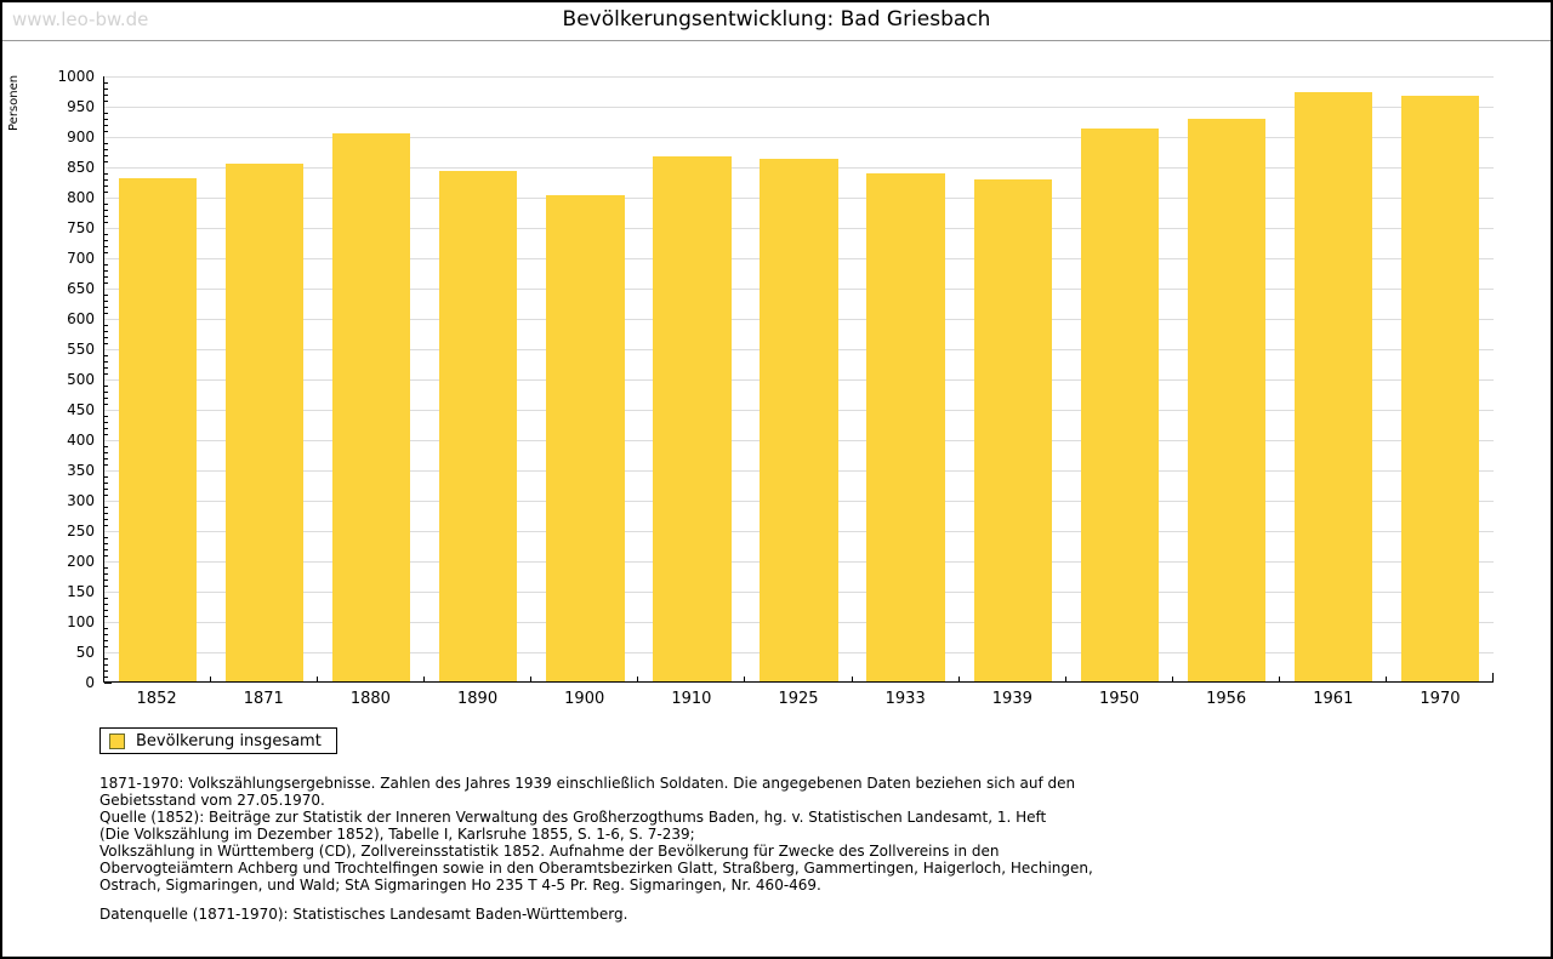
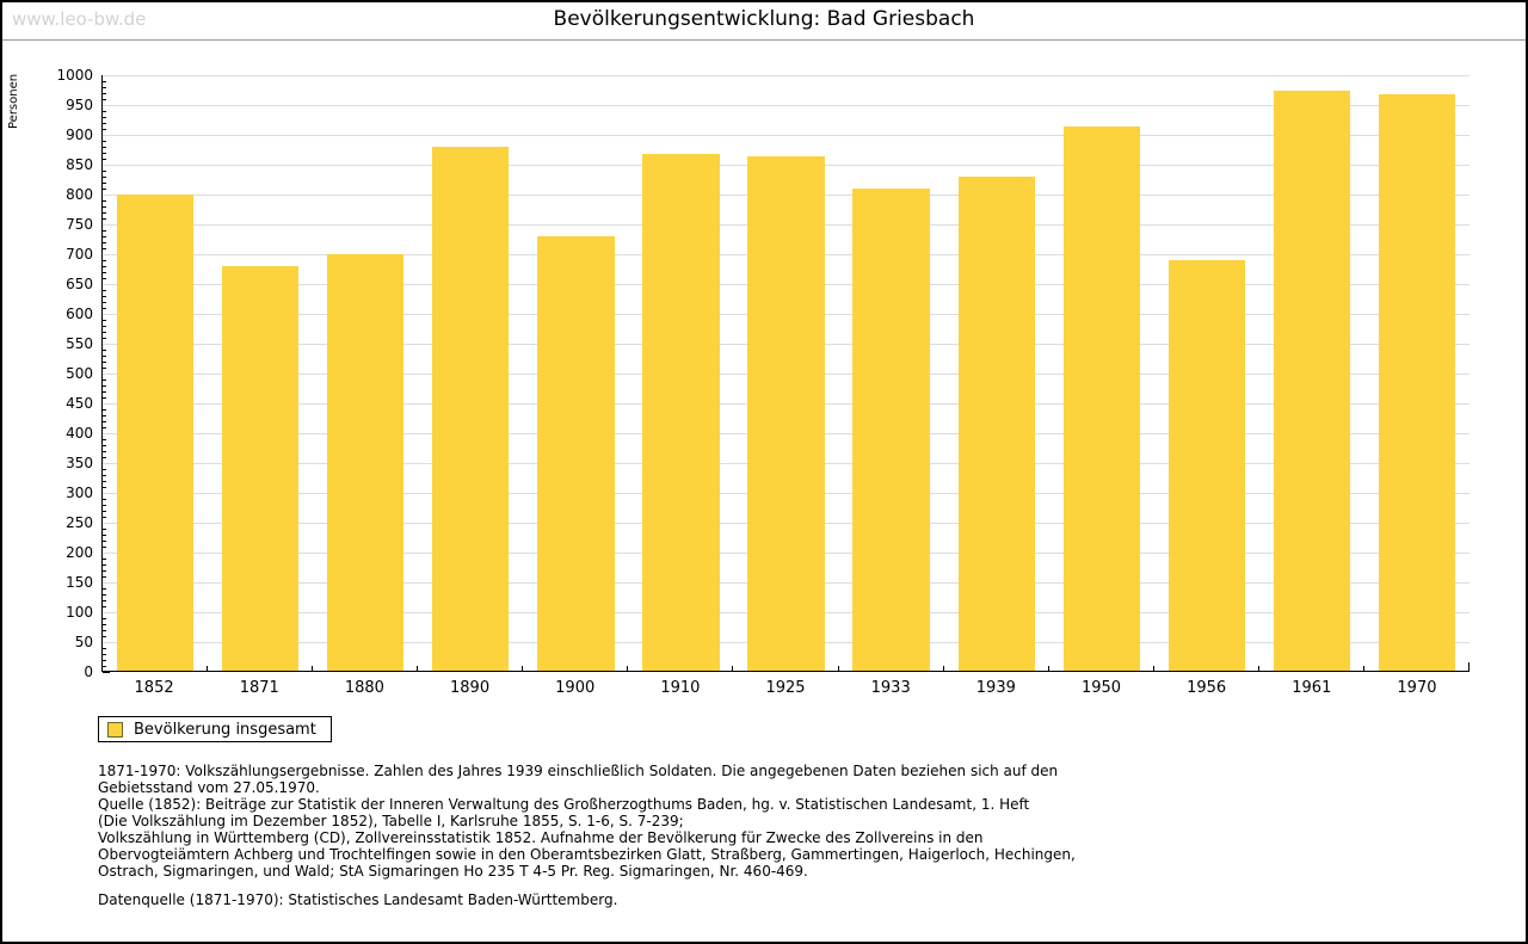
1852: 830 -> 800
1871: 860 -> 680
1880: 910 -> 700
1890: 840 -> 880
1900: 800 -> 730
1933: 840 -> 810
1956: 930 -> 690
